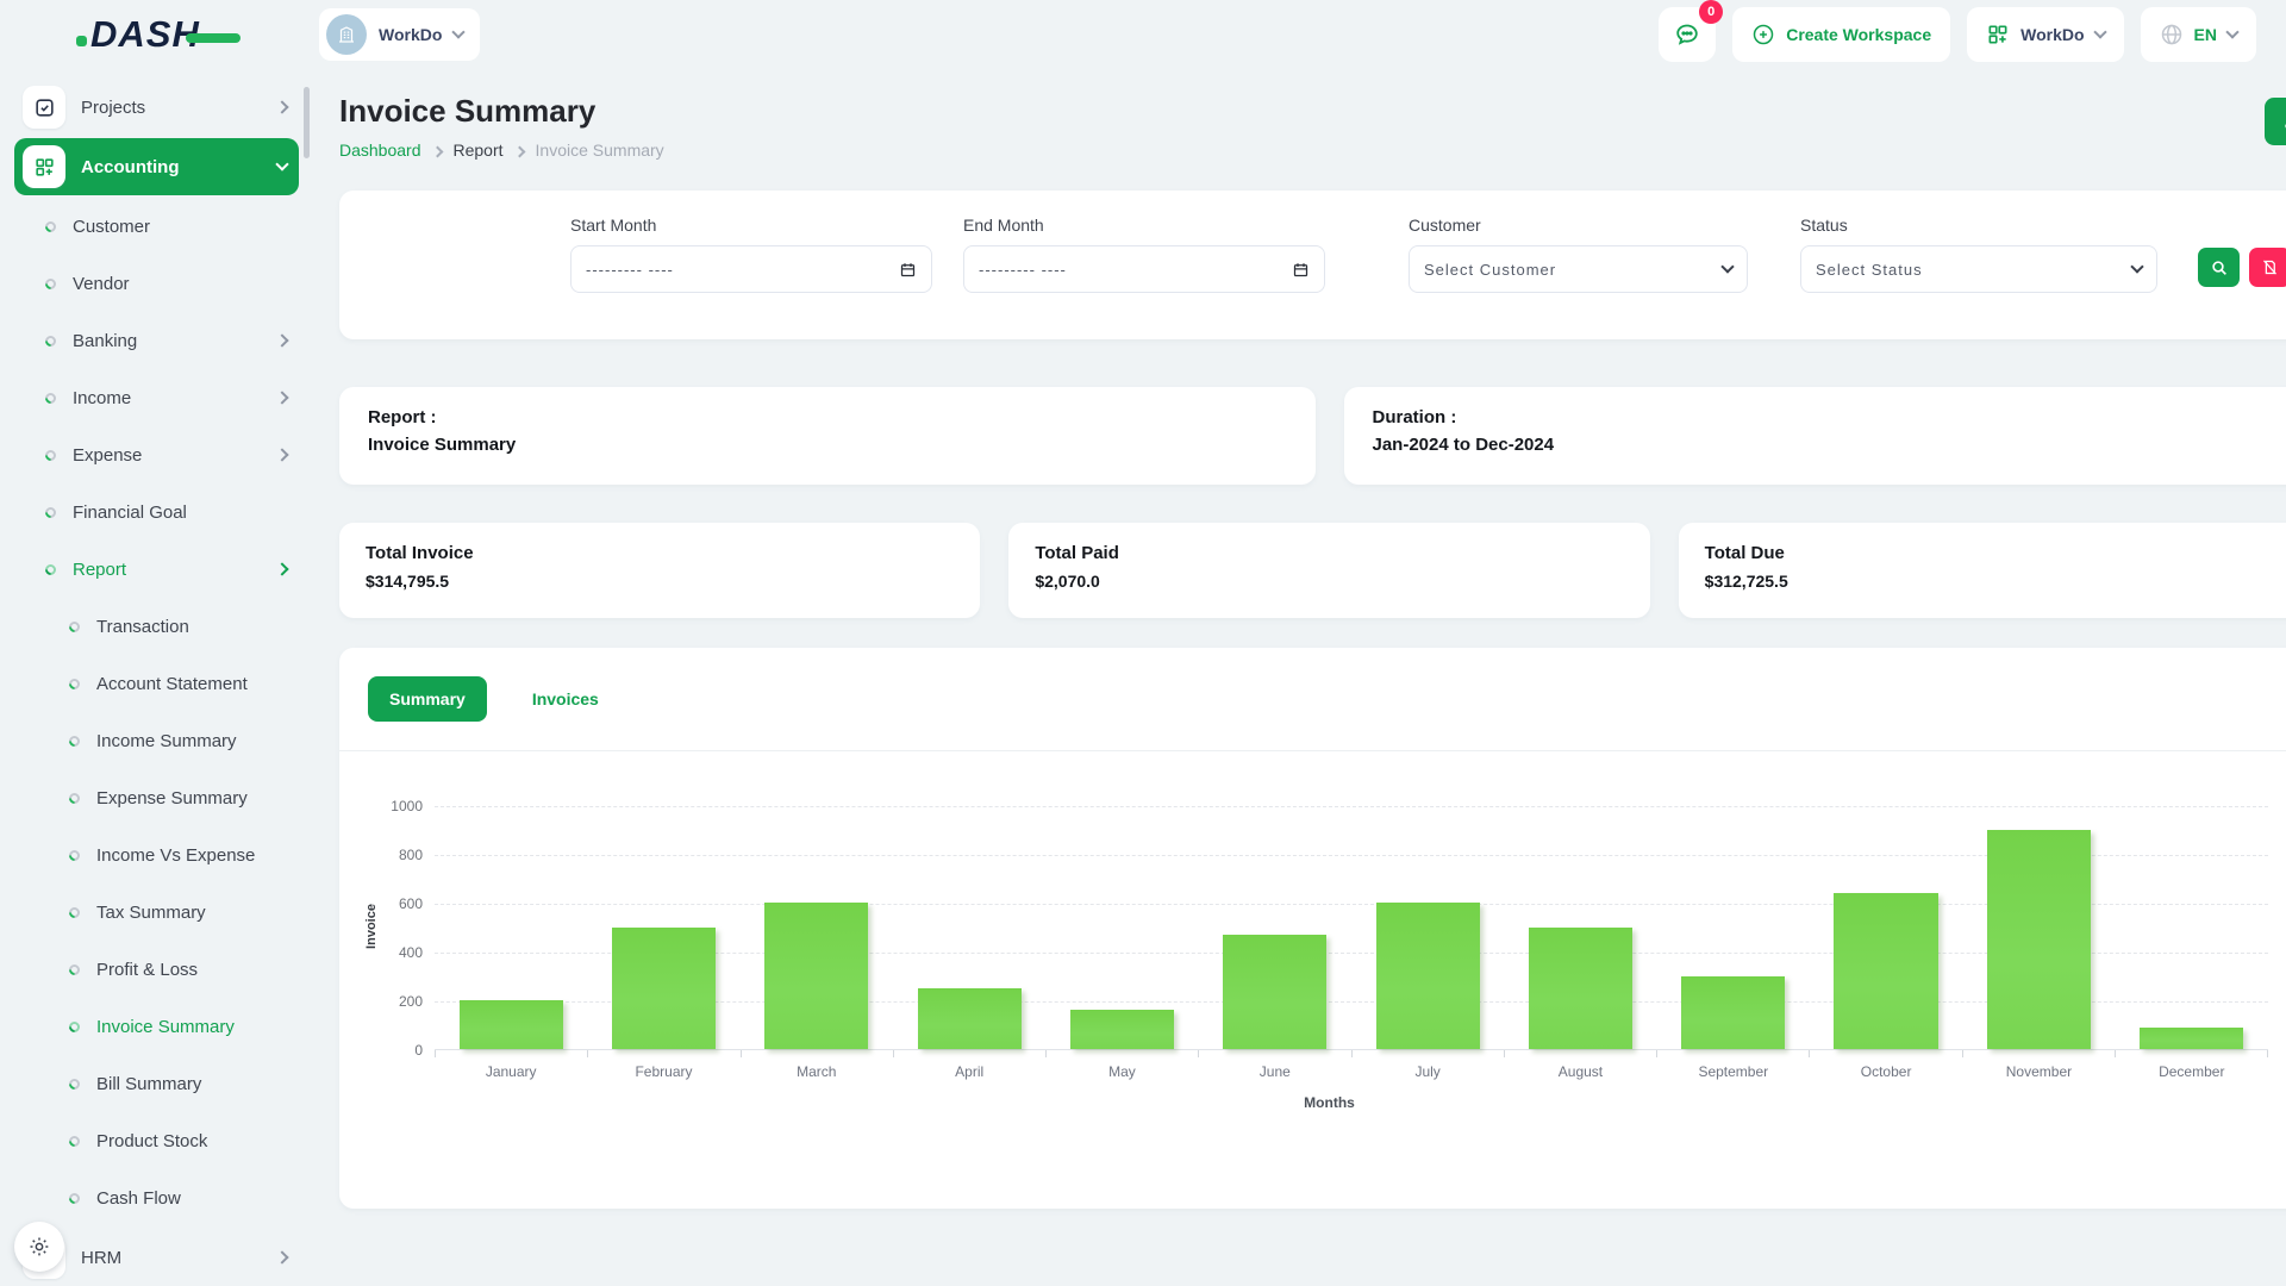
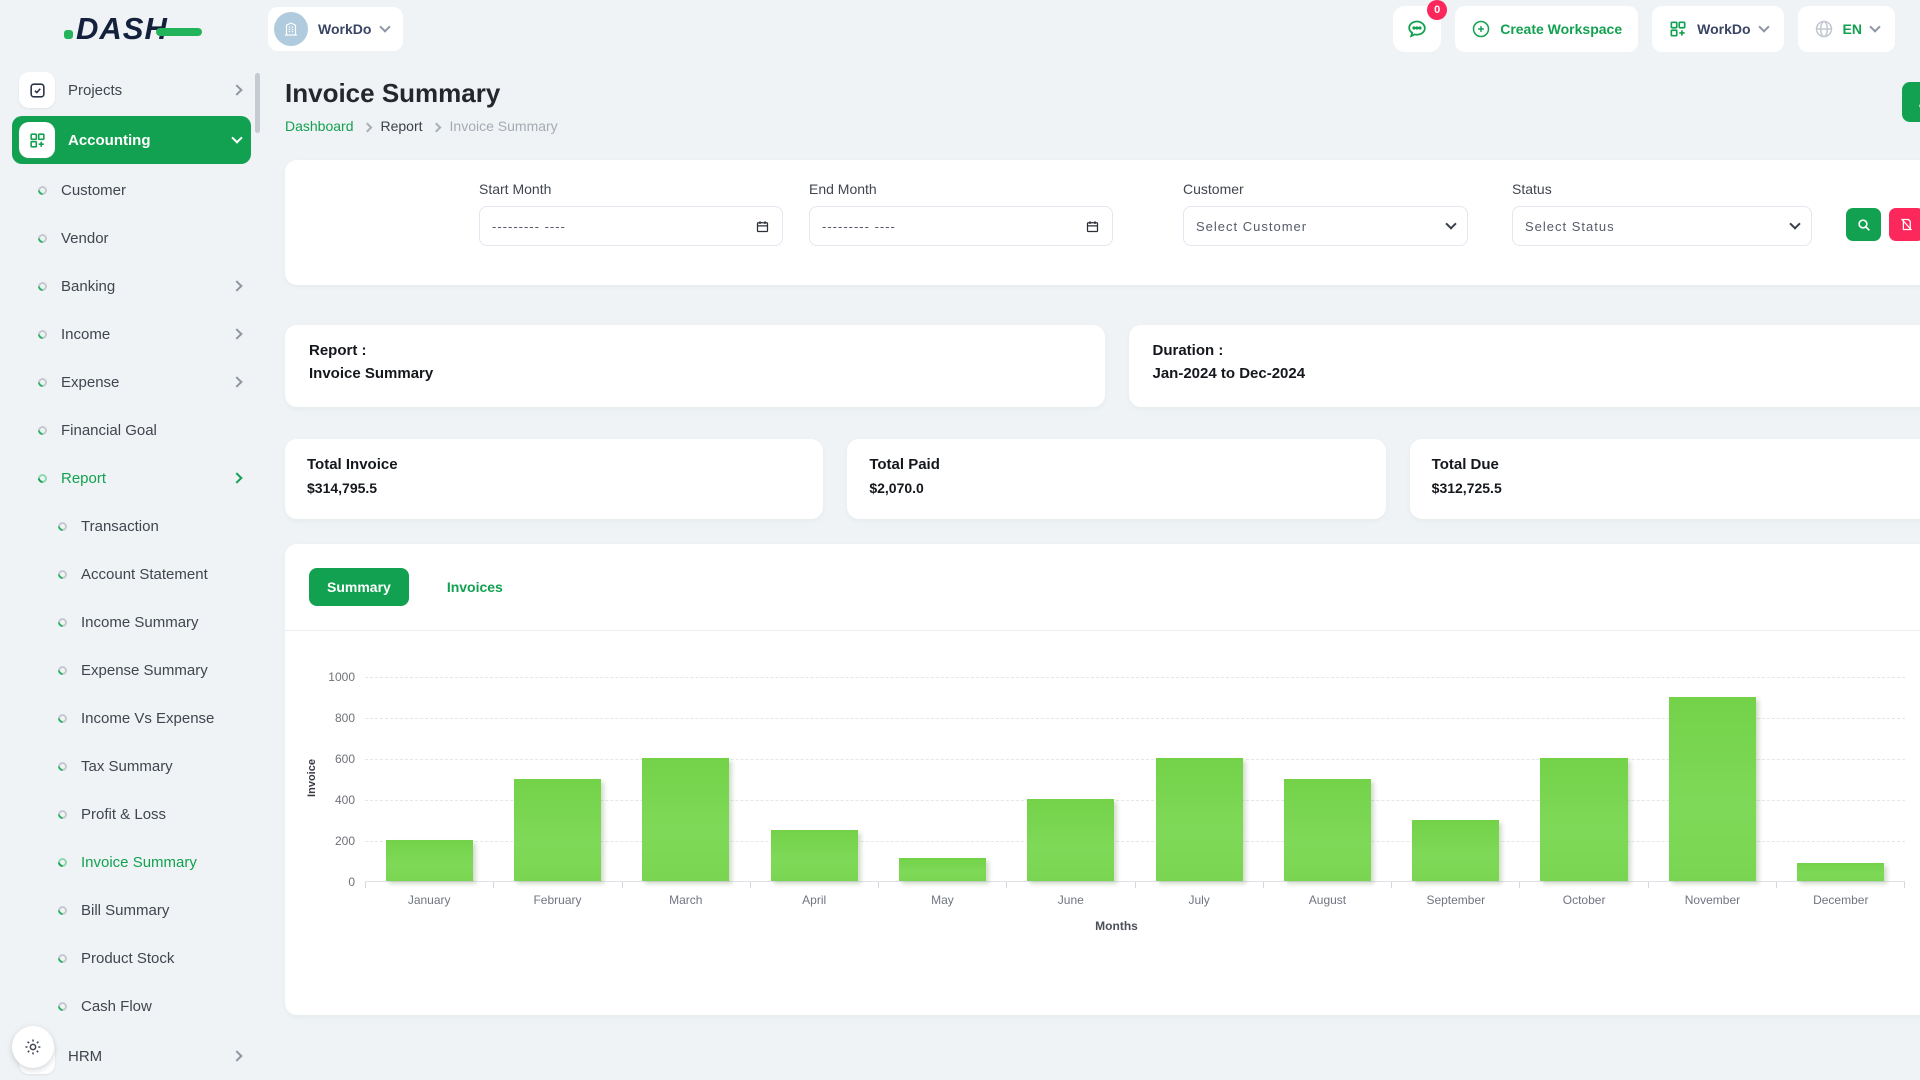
May: 160 -> 110
June: 470 -> 400
October: 640 -> 600
